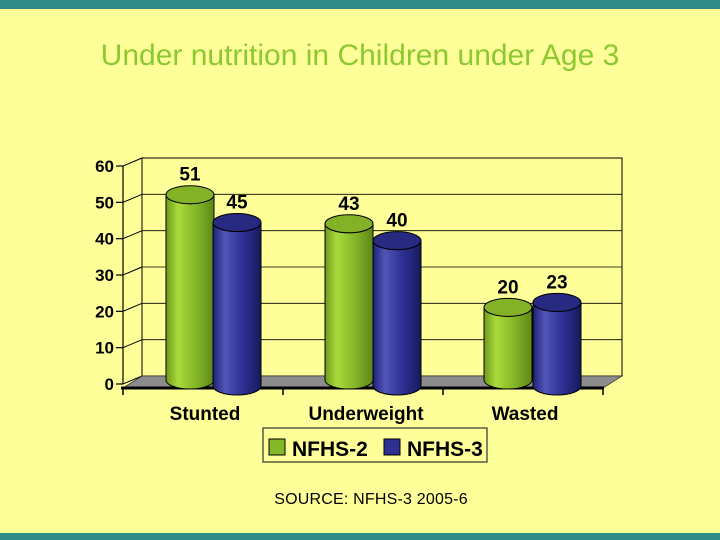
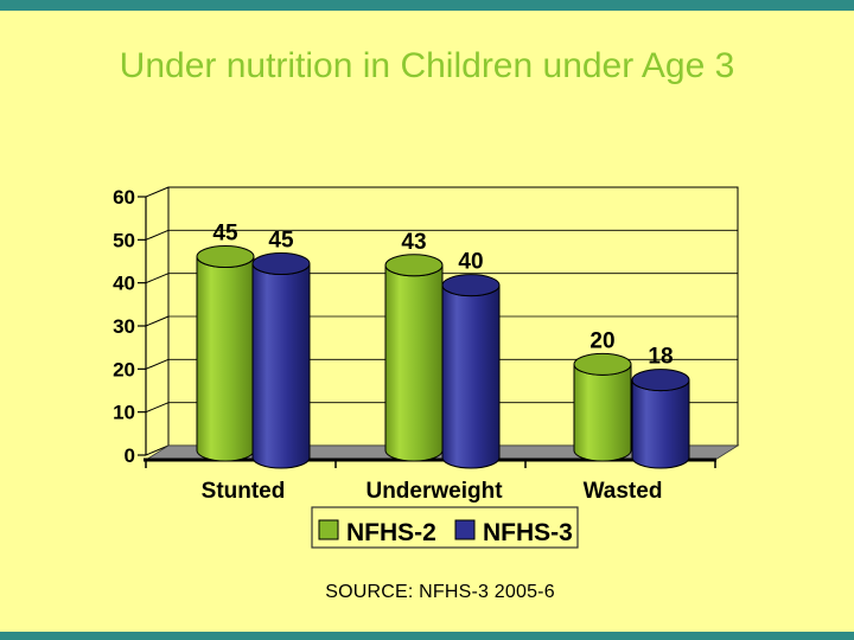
NFHS-2/Stunted: 51 -> 45
NFHS-3/Wasted: 23 -> 18
